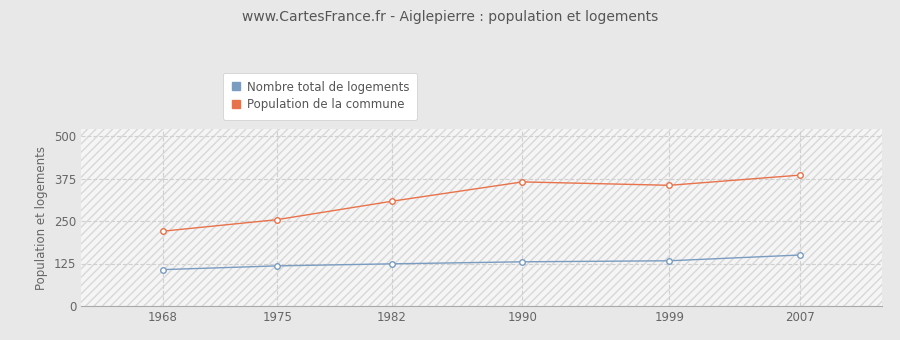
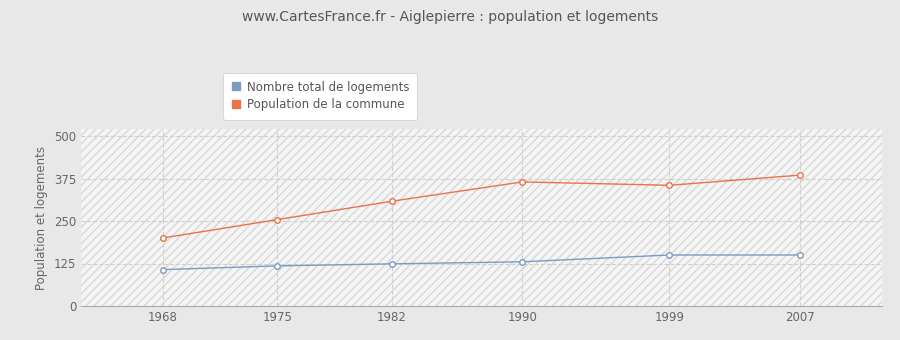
Population de la commune/1968: 220 -> 200
Nombre total de logements/1999: 133 -> 150
